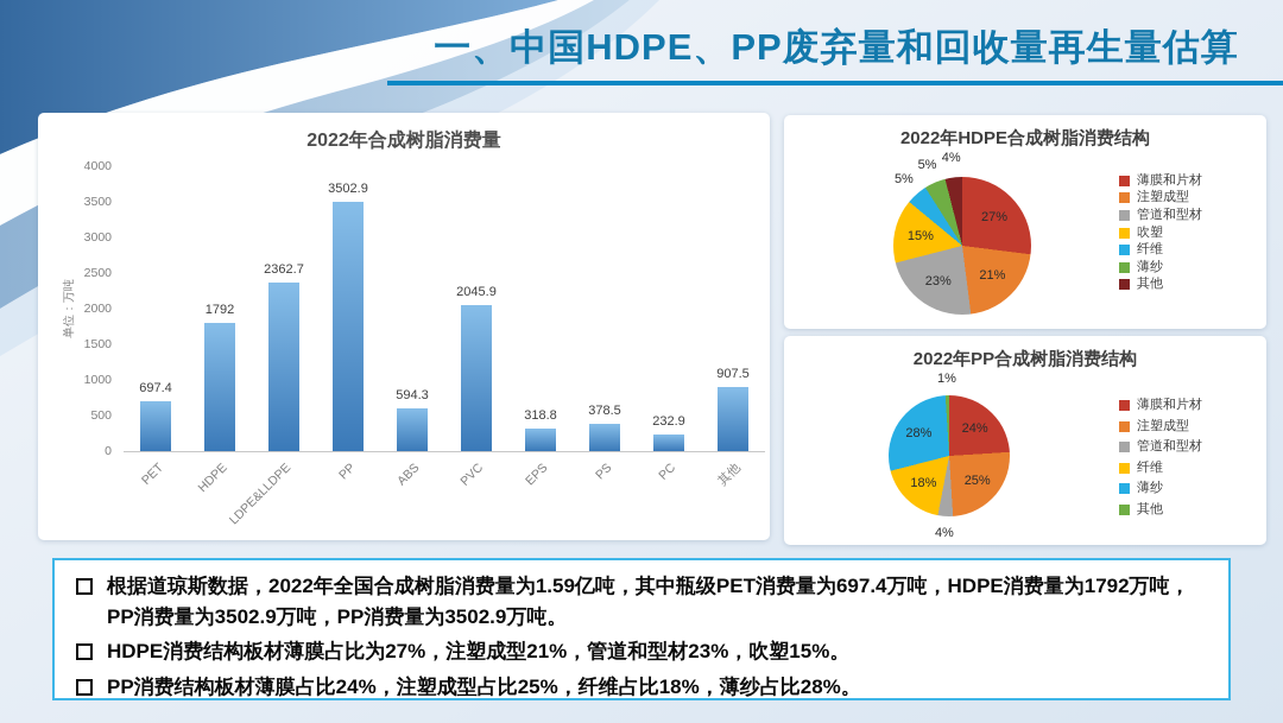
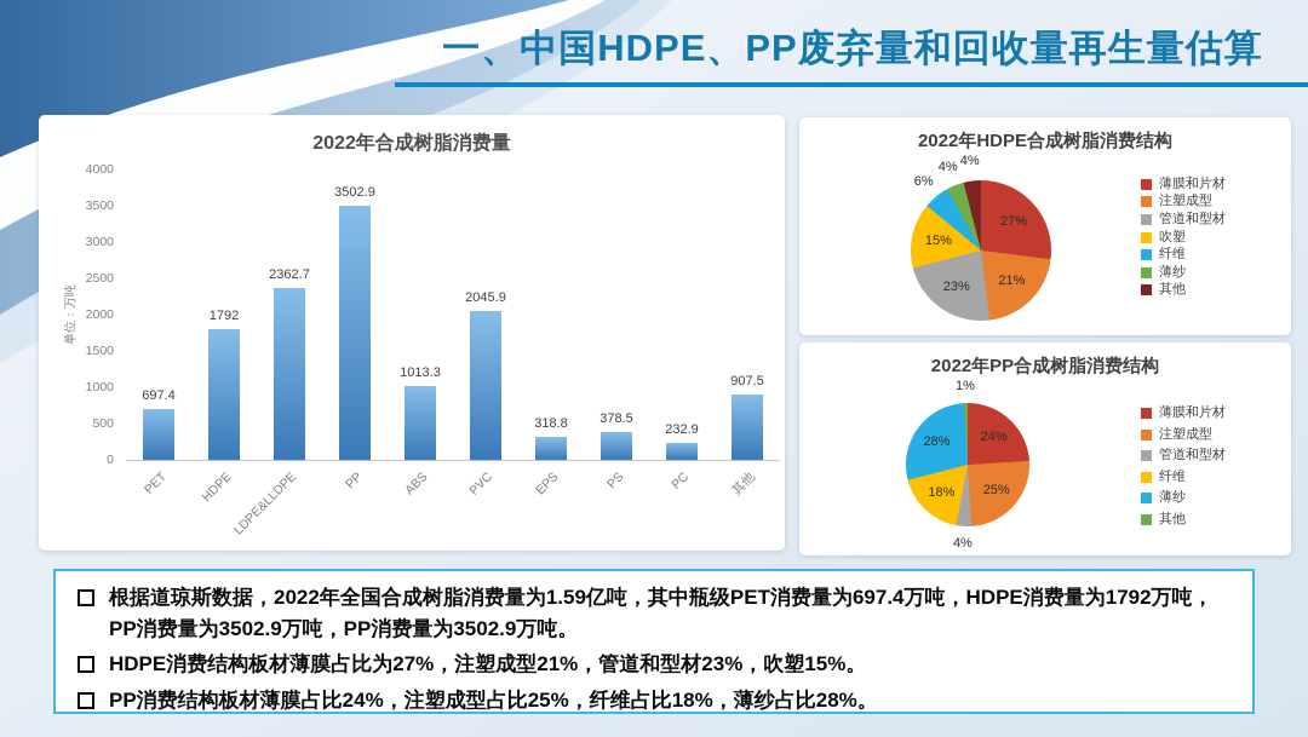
2022年合成树脂消费量/ABS: 594.3 -> 1013.3
2022年HDPE合成树脂消费结构/纤维: 5% -> 6%
2022年HDPE合成树脂消费结构/薄纱: 5% -> 4%
